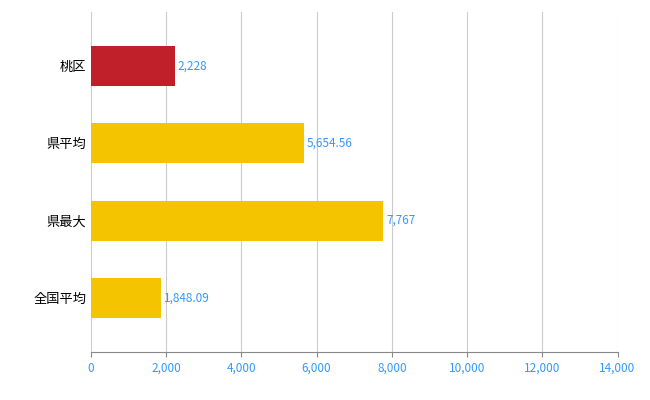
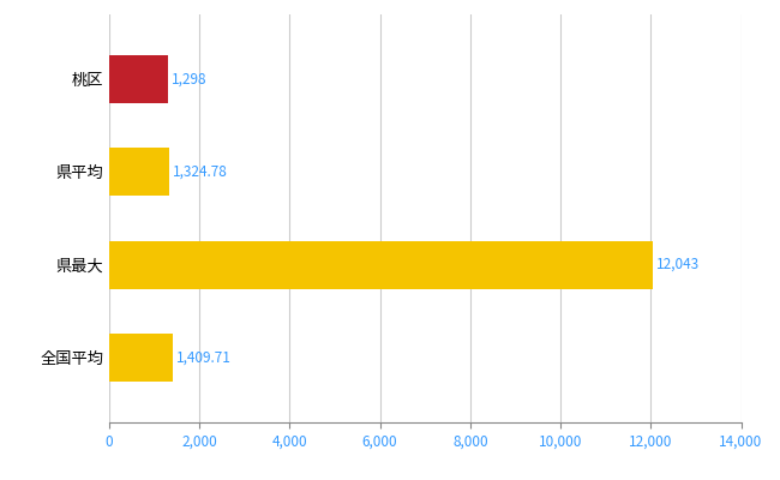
桃区: 2,228 -> 1,298
県平均: 5,654.56 -> 1,324.78
県最大: 7,767 -> 12,043
全国平均: 1,848.09 -> 1,409.71
